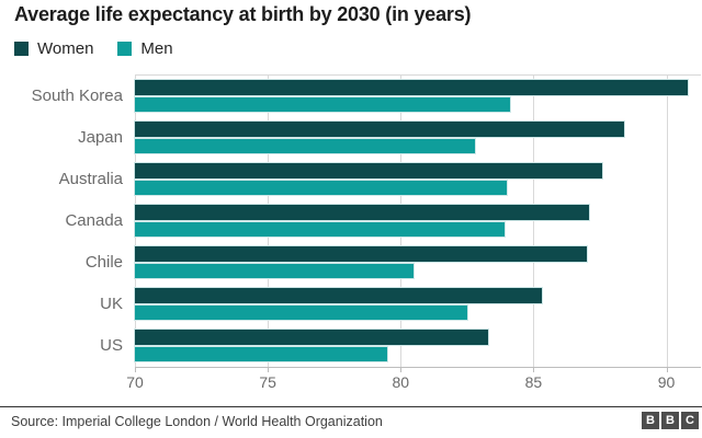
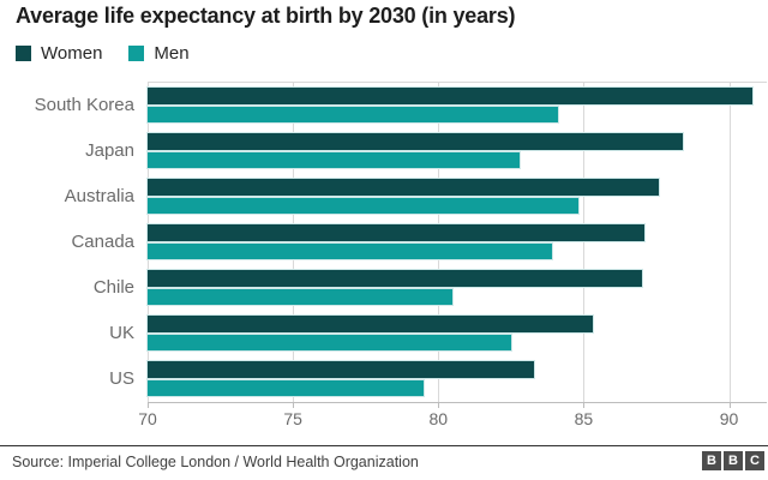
Men/Australia: 84.0 -> 84.8
